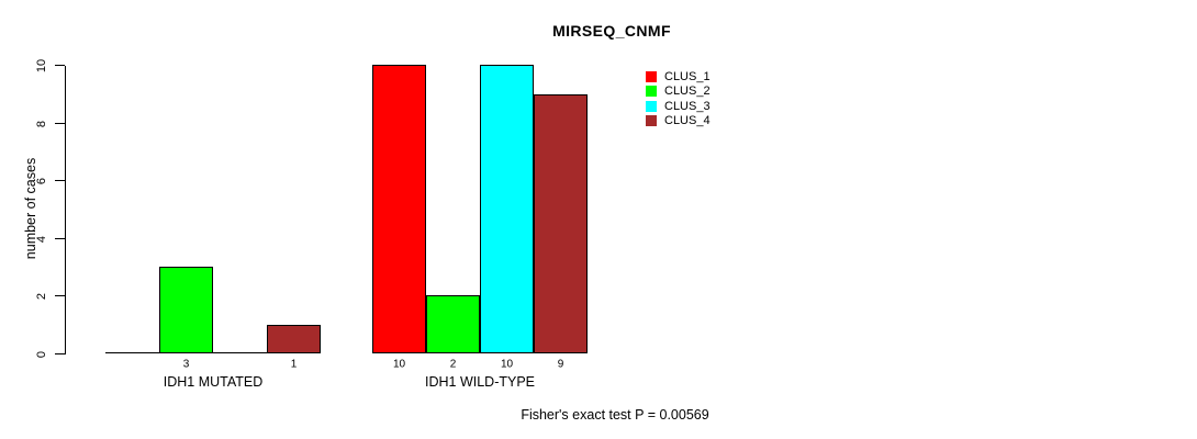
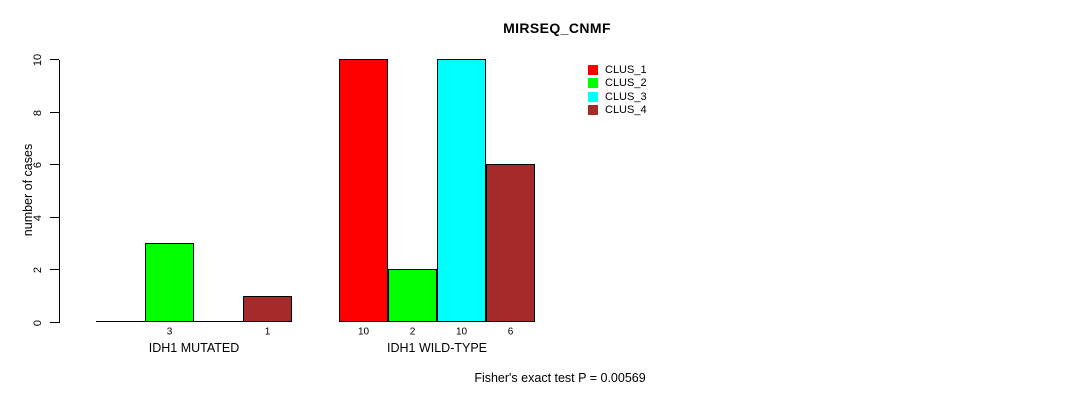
CLUS_4/IDH1 WILD-TYPE: 9 -> 6
